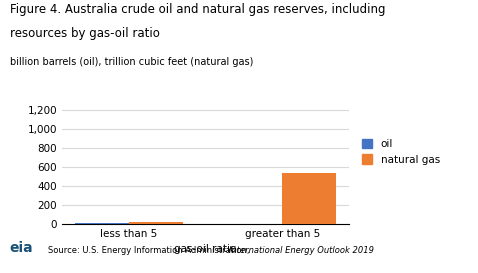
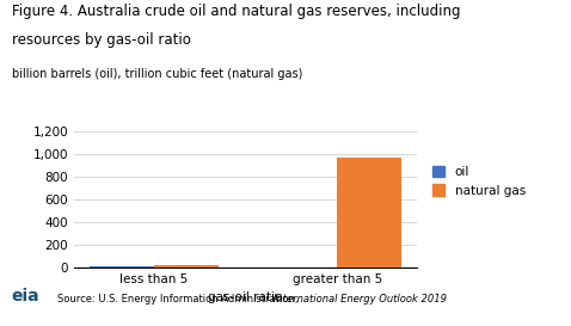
natural gas/greater than 5: 540 -> 970
